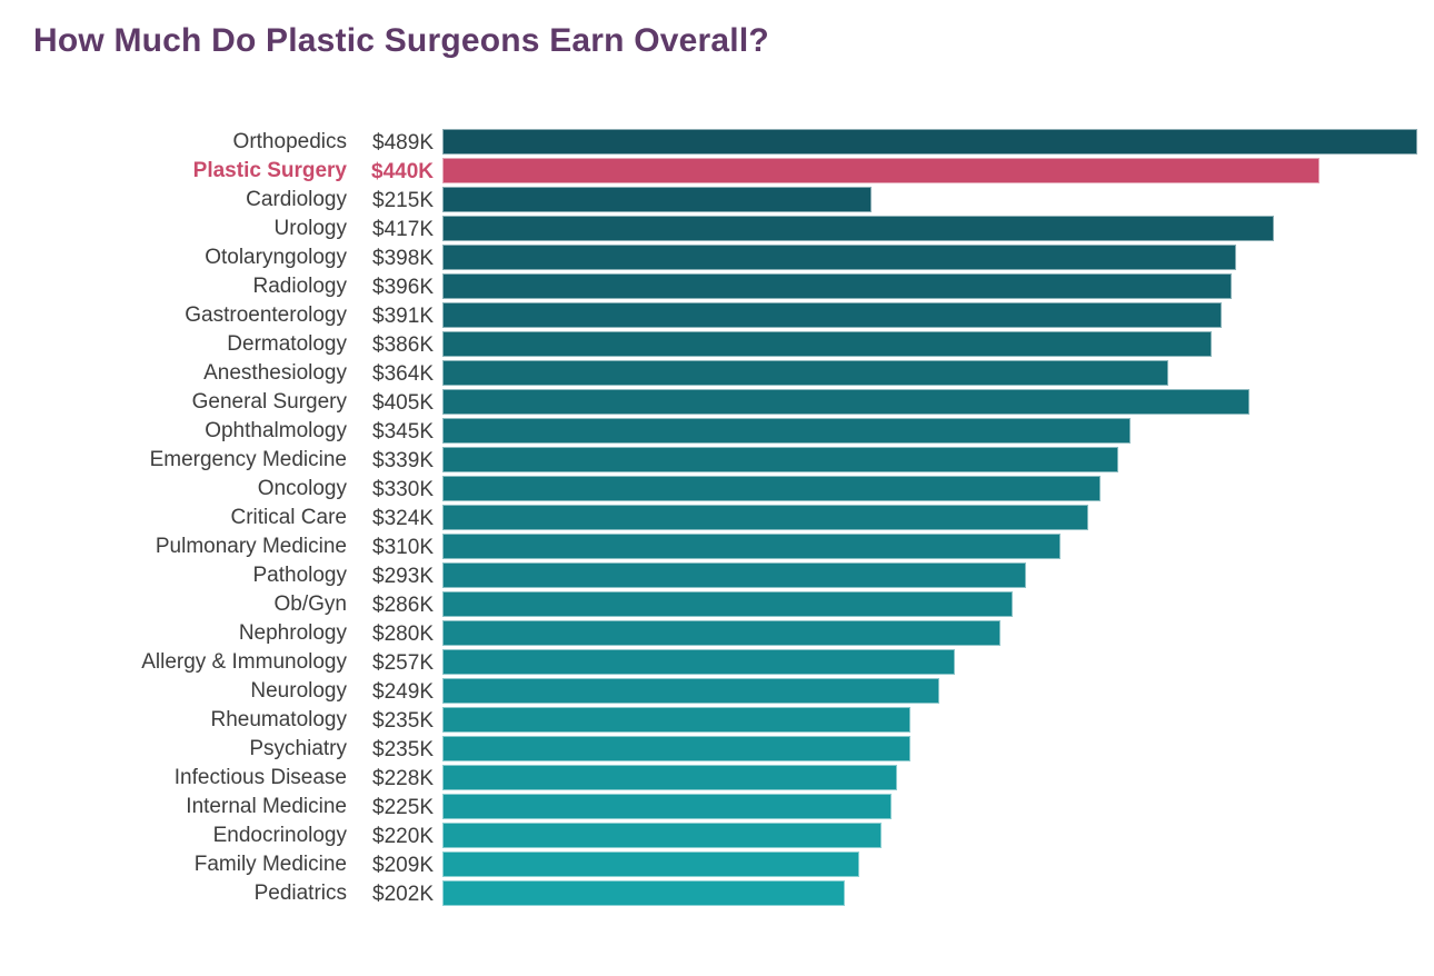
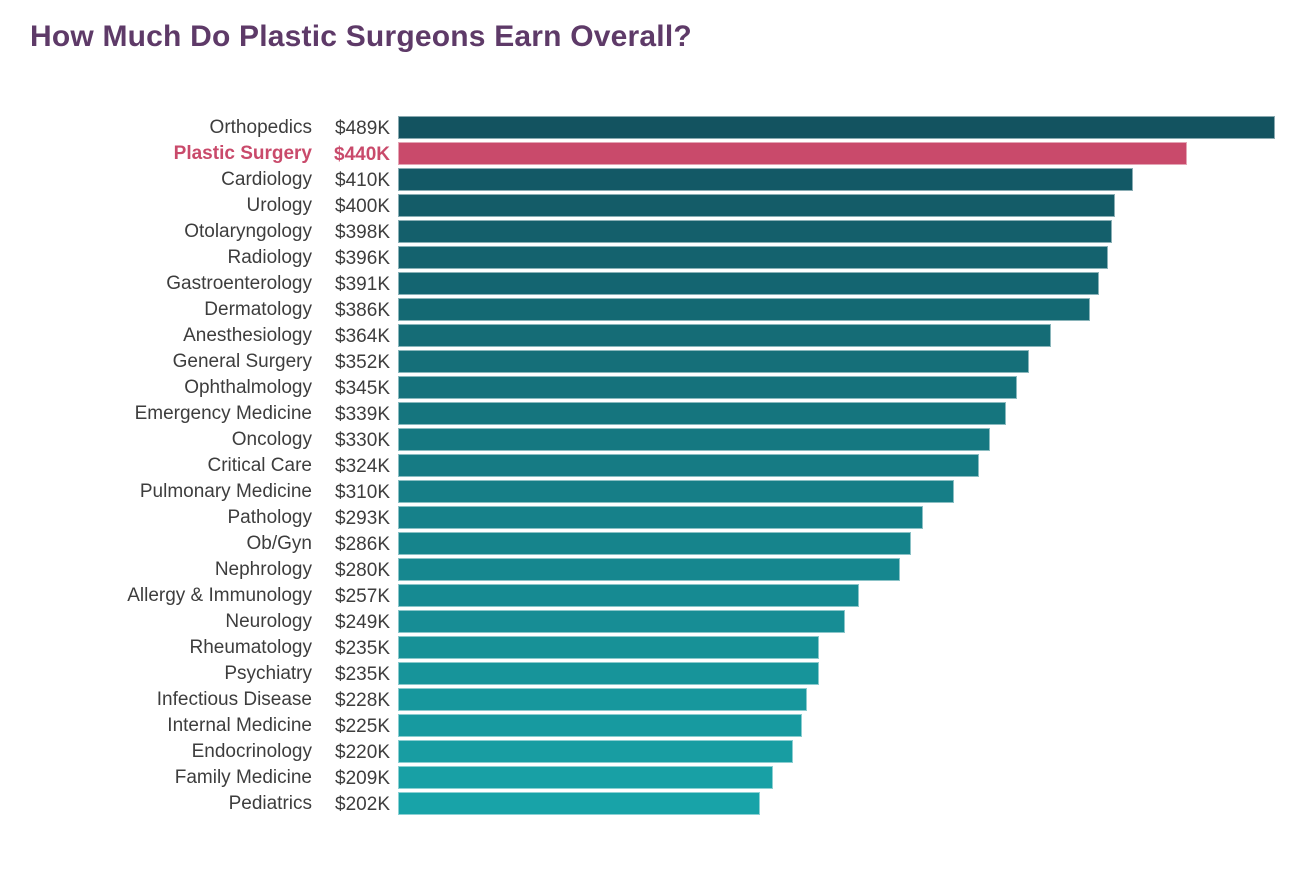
Cardiology: $215K -> $410K
Urology: $417K -> $400K
General Surgery: $405K -> $352K
